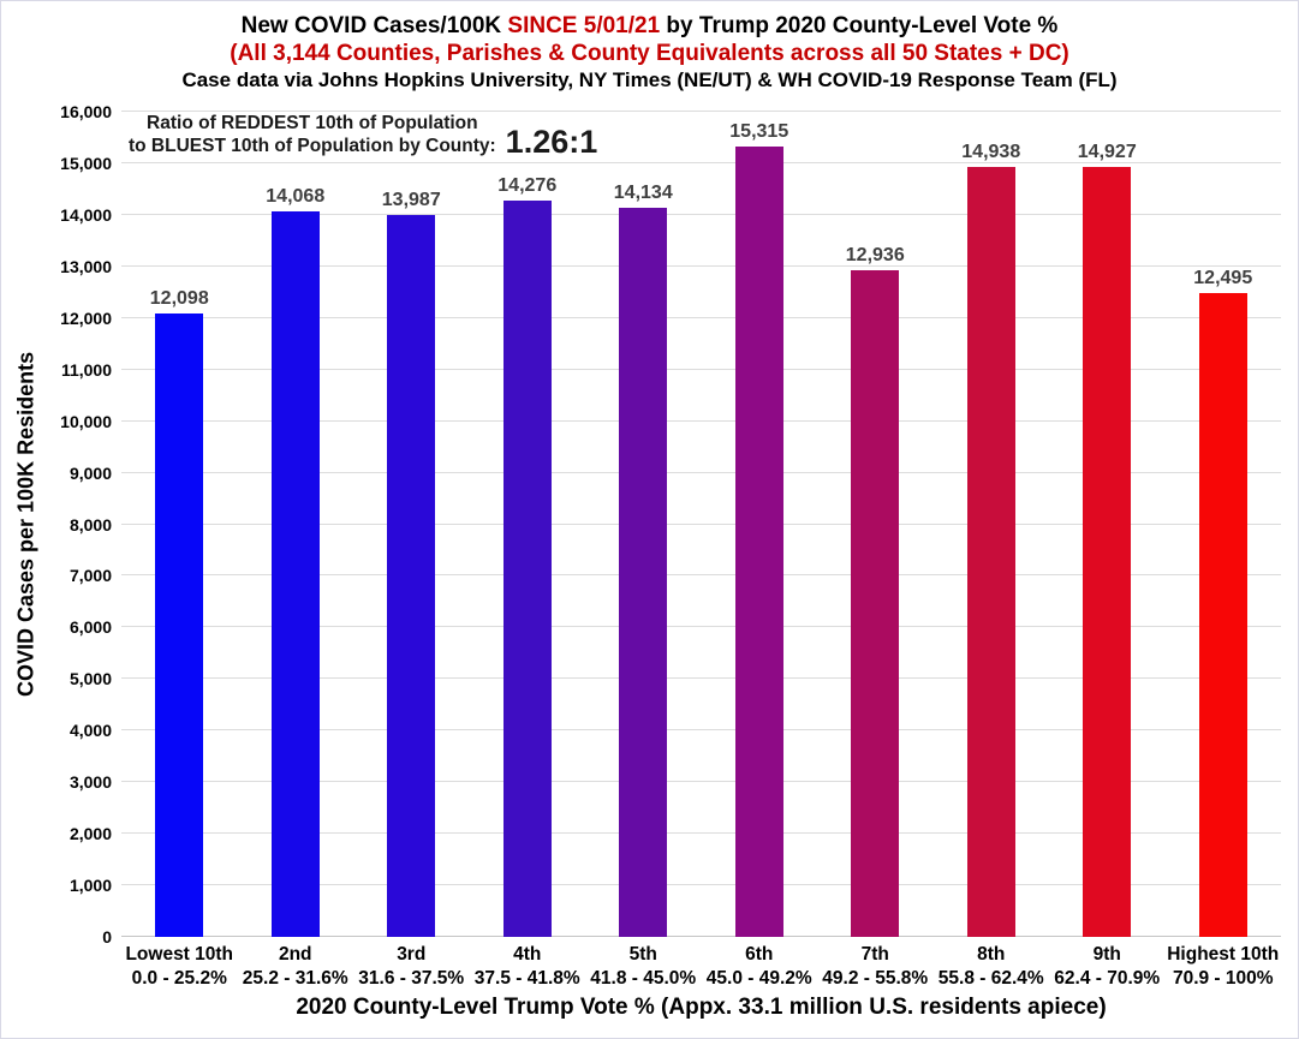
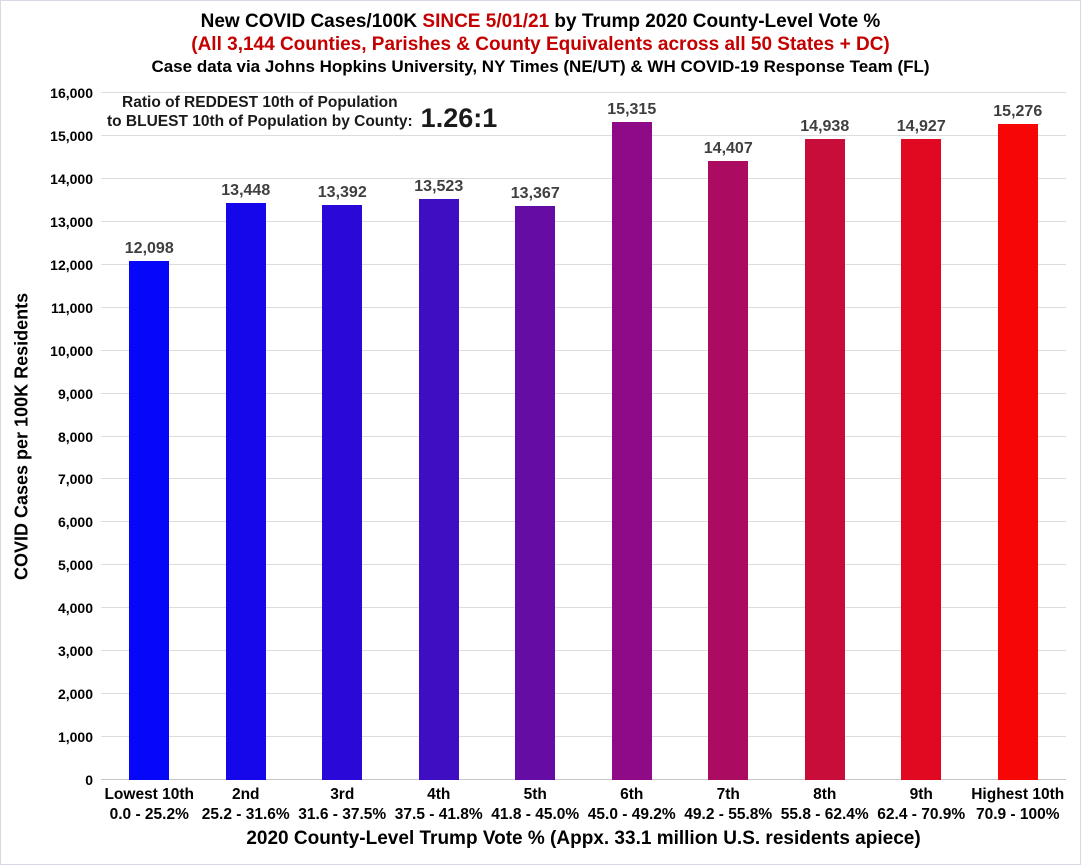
2nd: 14,068 -> 13,448
3rd: 13,987 -> 13,392
4th: 14,276 -> 13,523
5th: 14,134 -> 13,367
7th: 12,936 -> 14,407
Highest 10th: 12,495 -> 15,276
